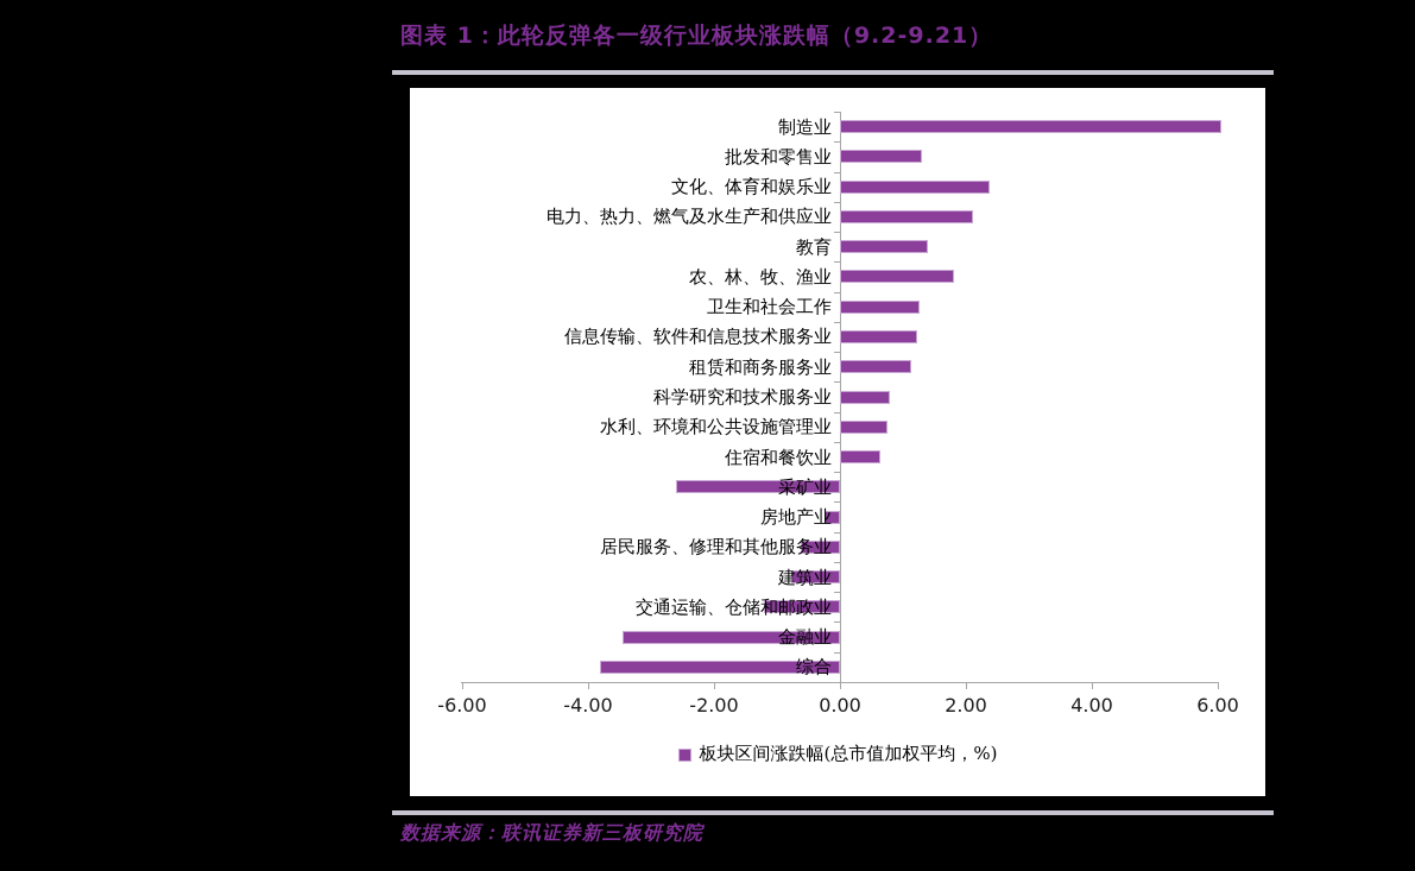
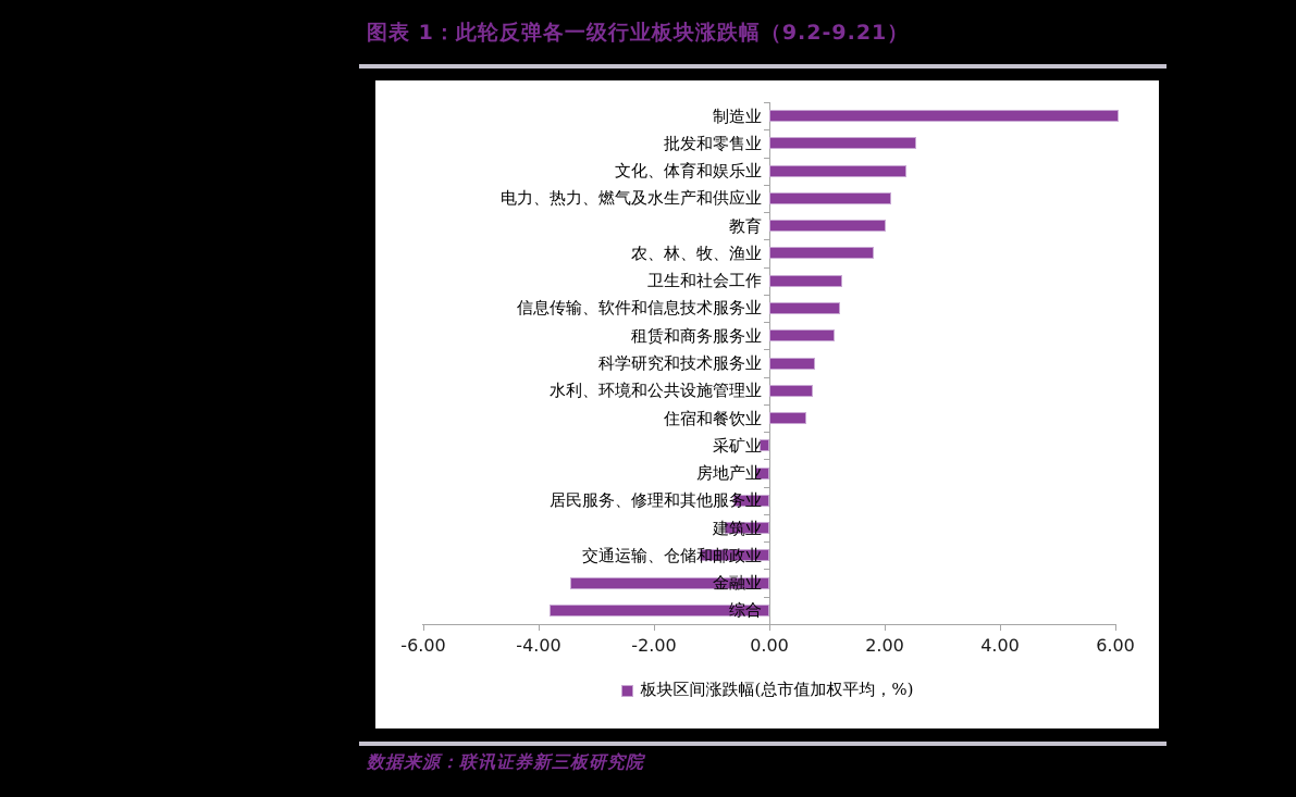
批发和零售业: 1.3 -> 2.5
教育: 1.4 -> 2.0
采矿业: -2.6 -> -0.2
